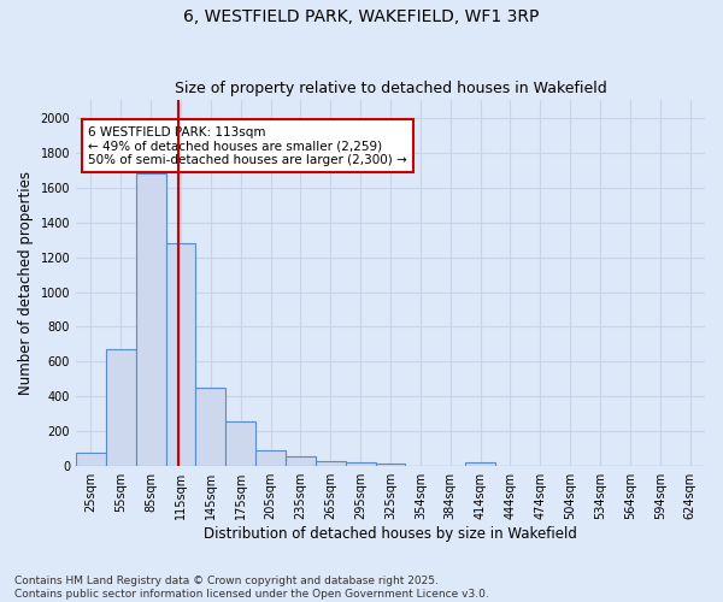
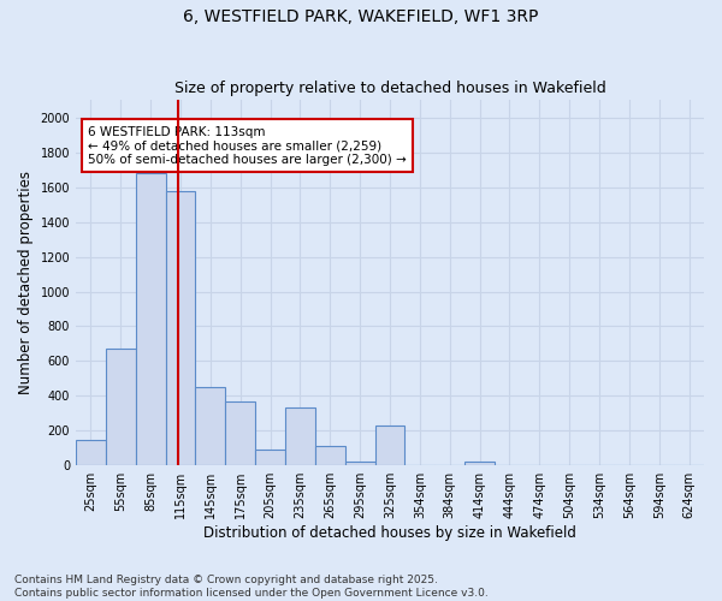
25sqm: 80 -> 150
115sqm: 1280 -> 1580
175sqm: 260 -> 370
235sqm: 60 -> 330
265sqm: 30 -> 110
325sqm: 20 -> 230
